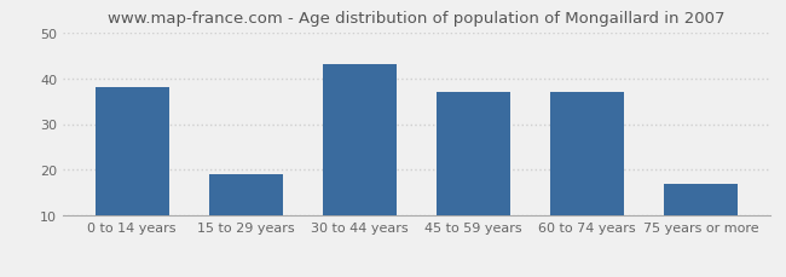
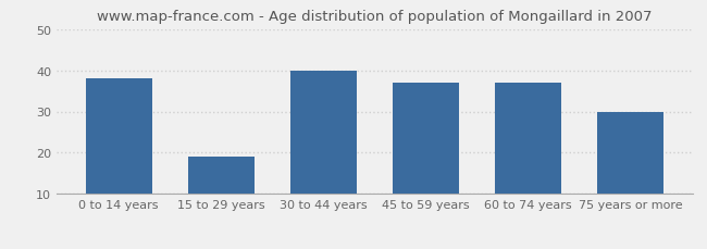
30 to 44 years: 43 -> 40
75 years or more: 17 -> 30
